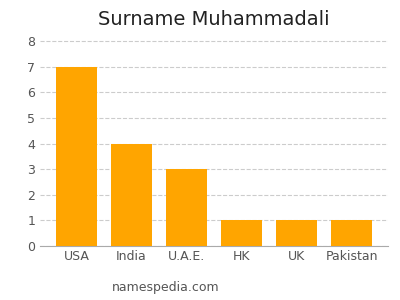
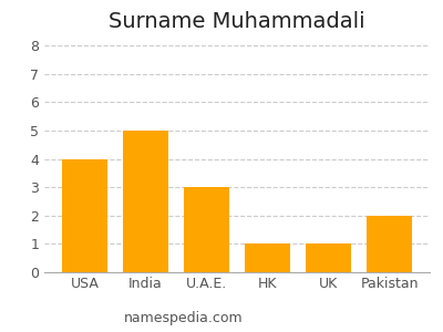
USA: 7 -> 4
India: 4 -> 5
Pakistan: 1 -> 2
